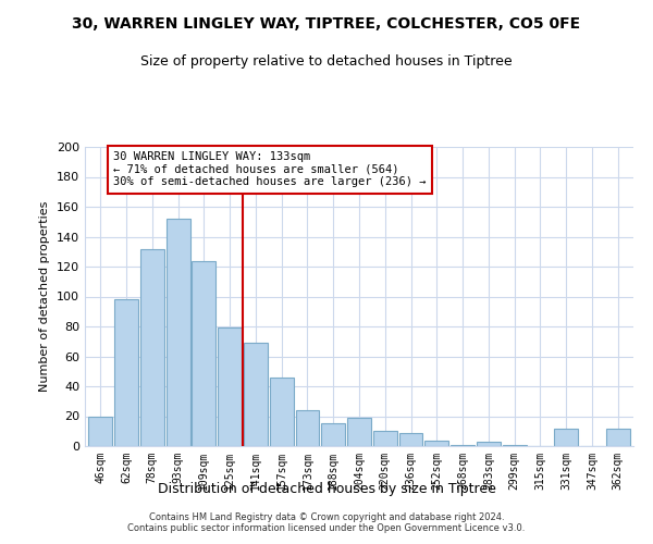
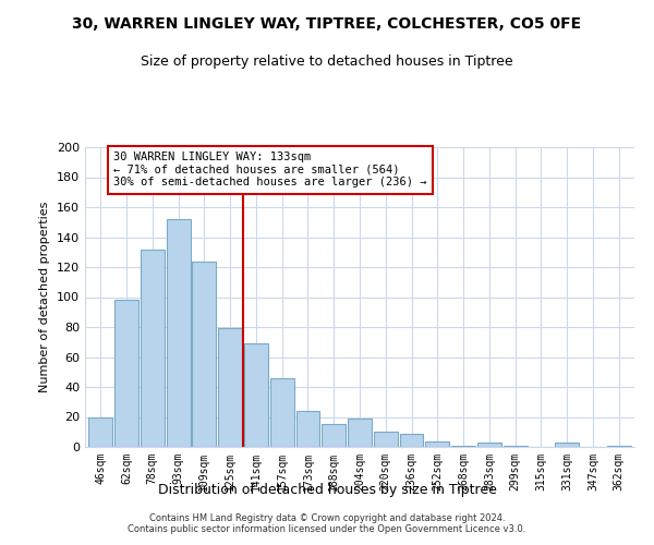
331sqm: 12 -> 3
362sqm: 12 -> 1
